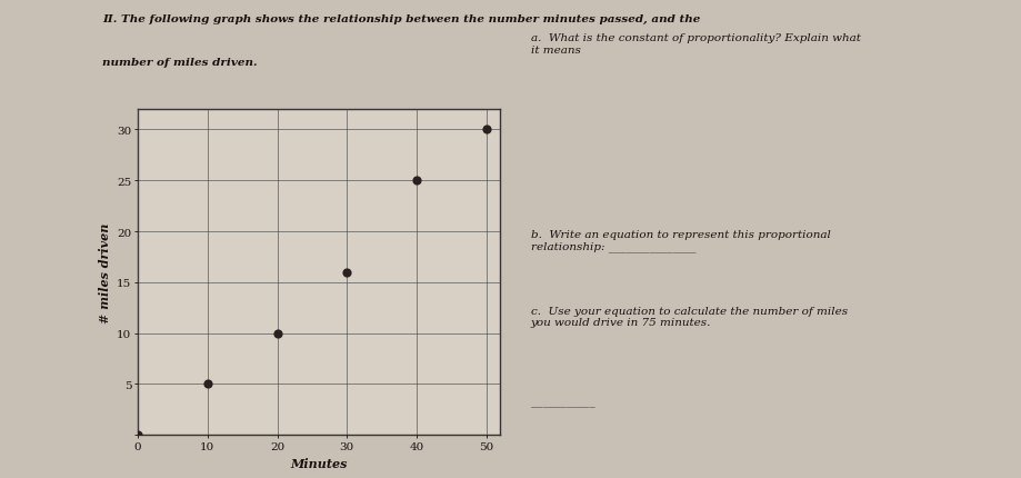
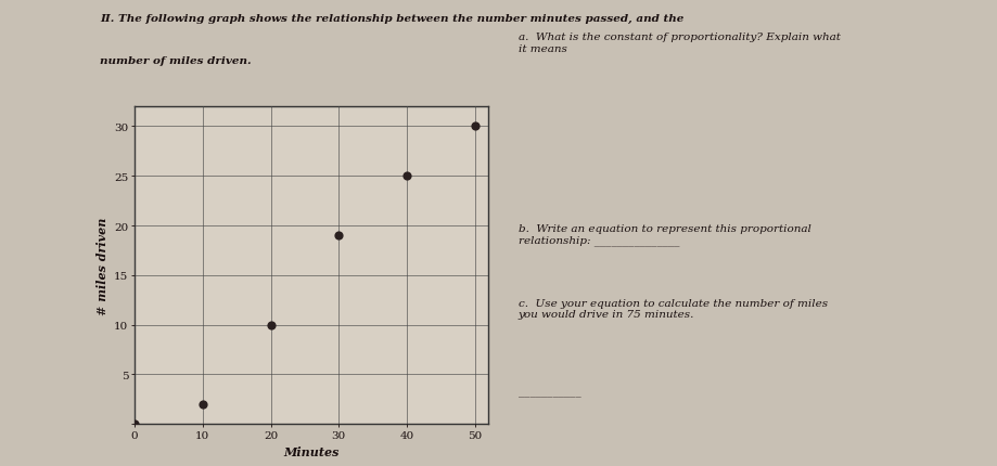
10: 5 -> 2
30: 16 -> 19
